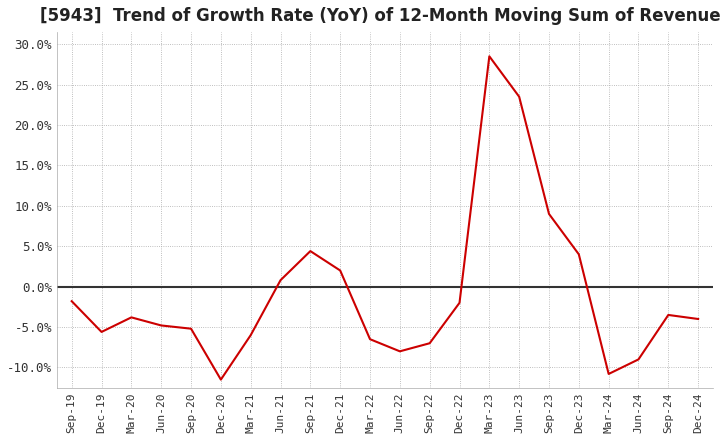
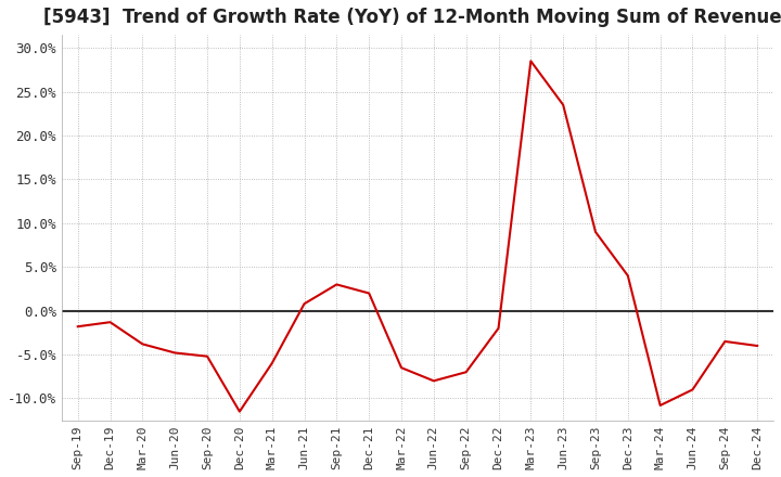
Dec-19: -5.6% -> -1.3%
Sep-21: 4.4% -> 3.0%
